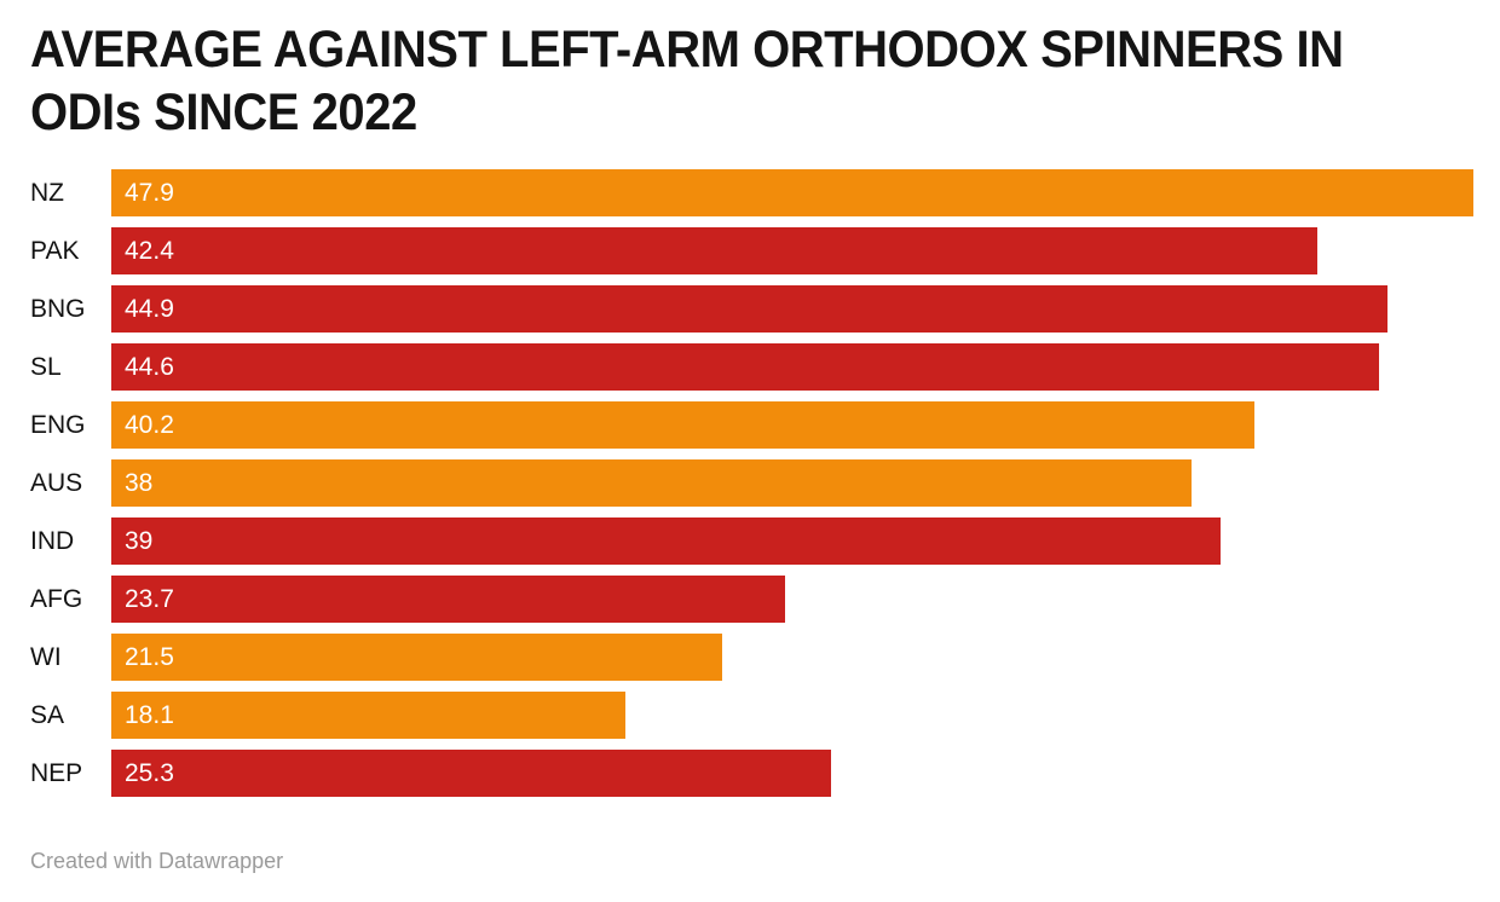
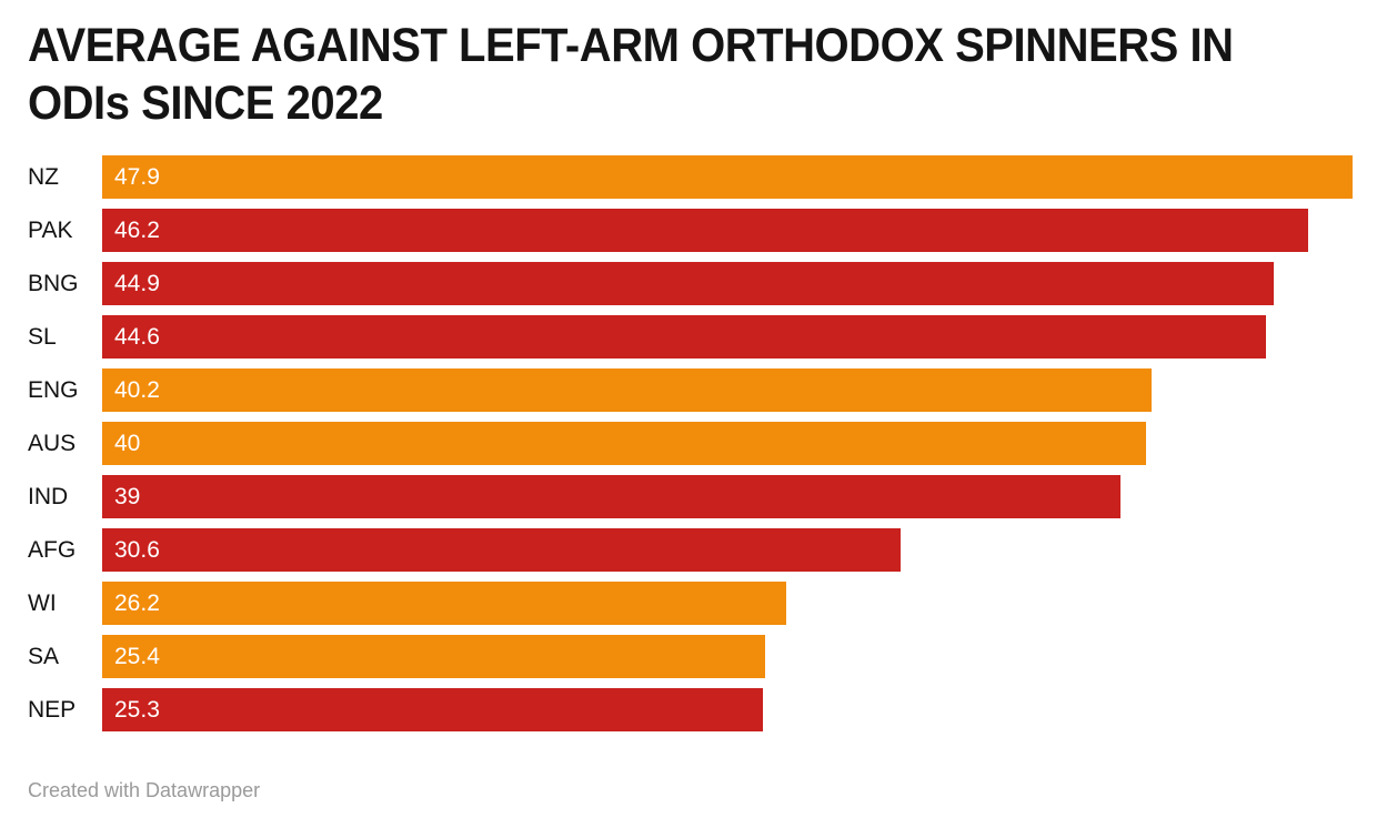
PAK: 42.4 -> 46.2
AUS: 38 -> 40
AFG: 23.7 -> 30.6
WI: 21.5 -> 26.2
SA: 18.1 -> 25.4
